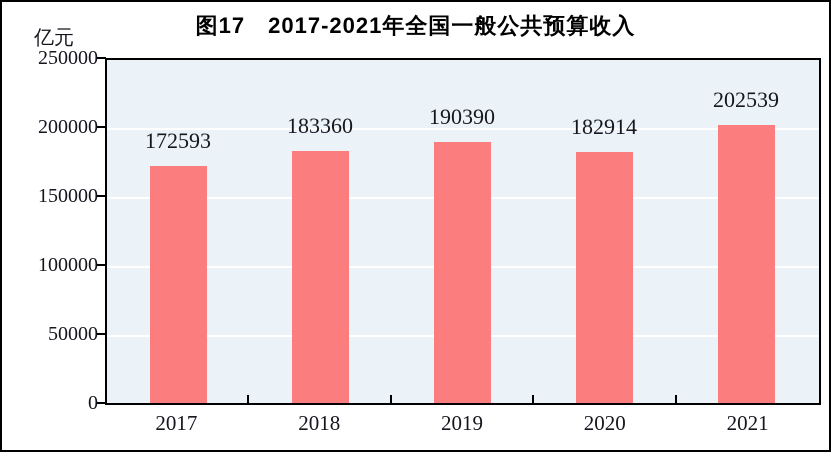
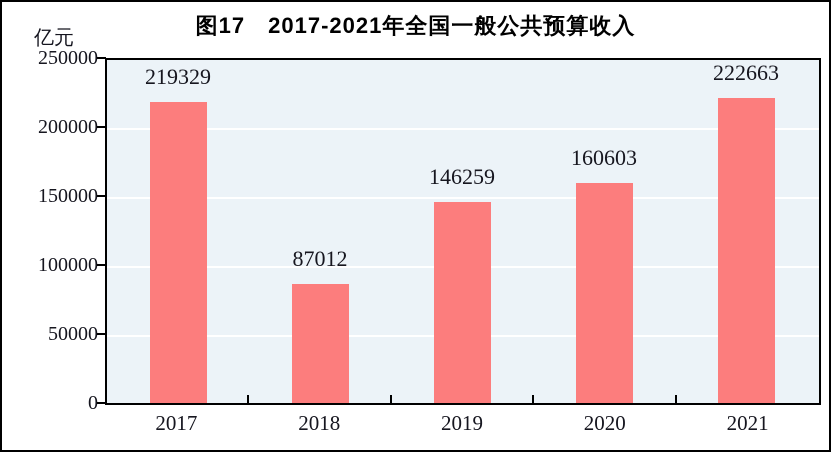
2017: 172593 -> 219329
2018: 183360 -> 87012
2019: 190390 -> 146259
2020: 182914 -> 160603
2021: 202539 -> 222663
